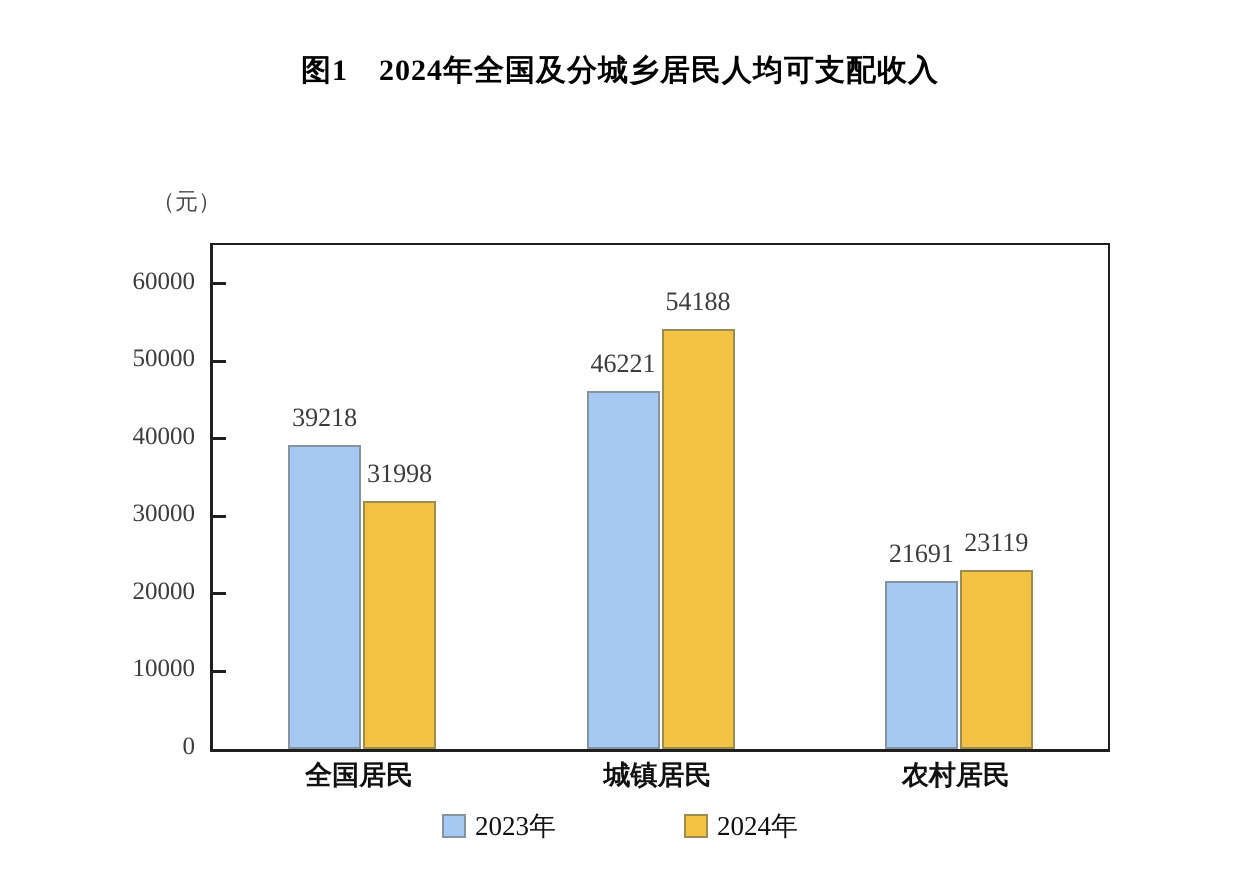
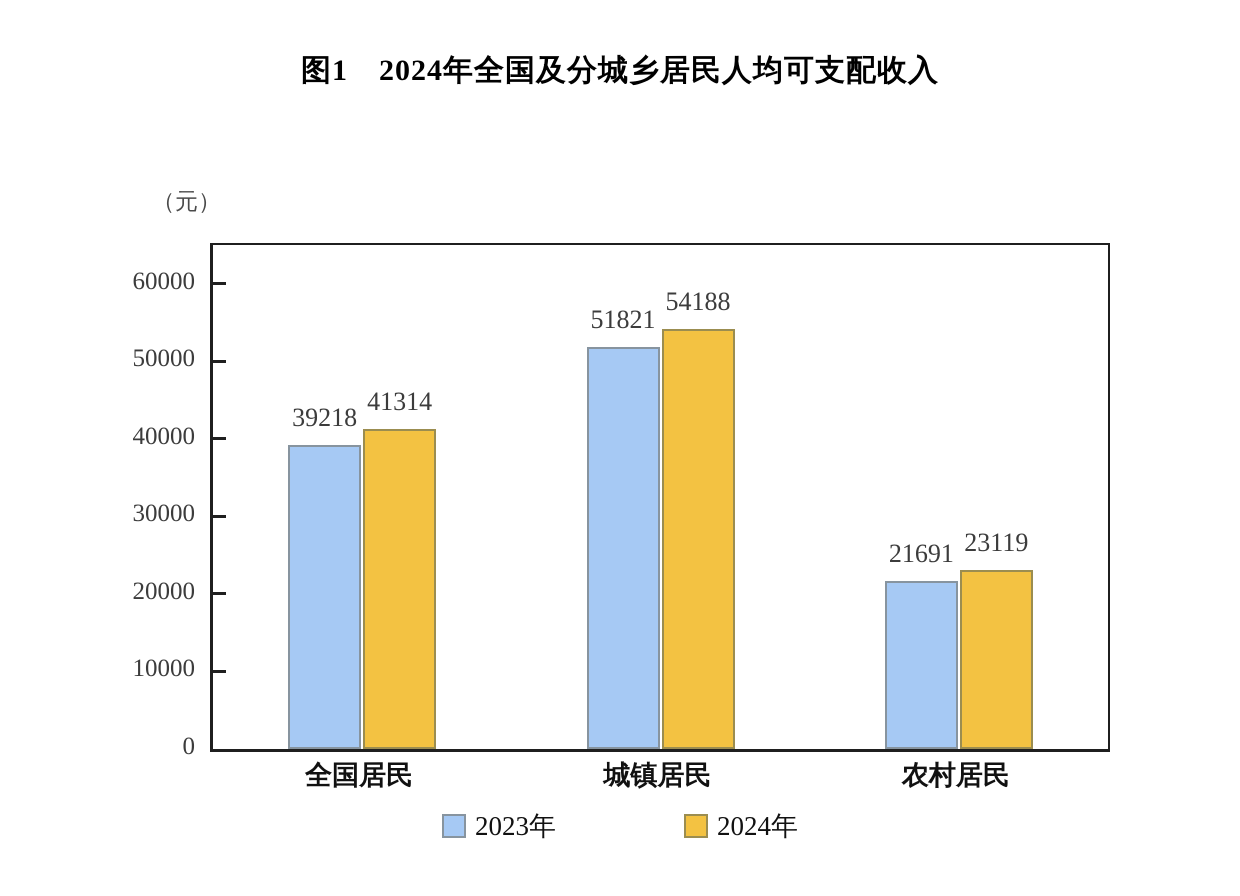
2024年/全国居民: 31998 -> 41314
2023年/城镇居民: 46221 -> 51821
